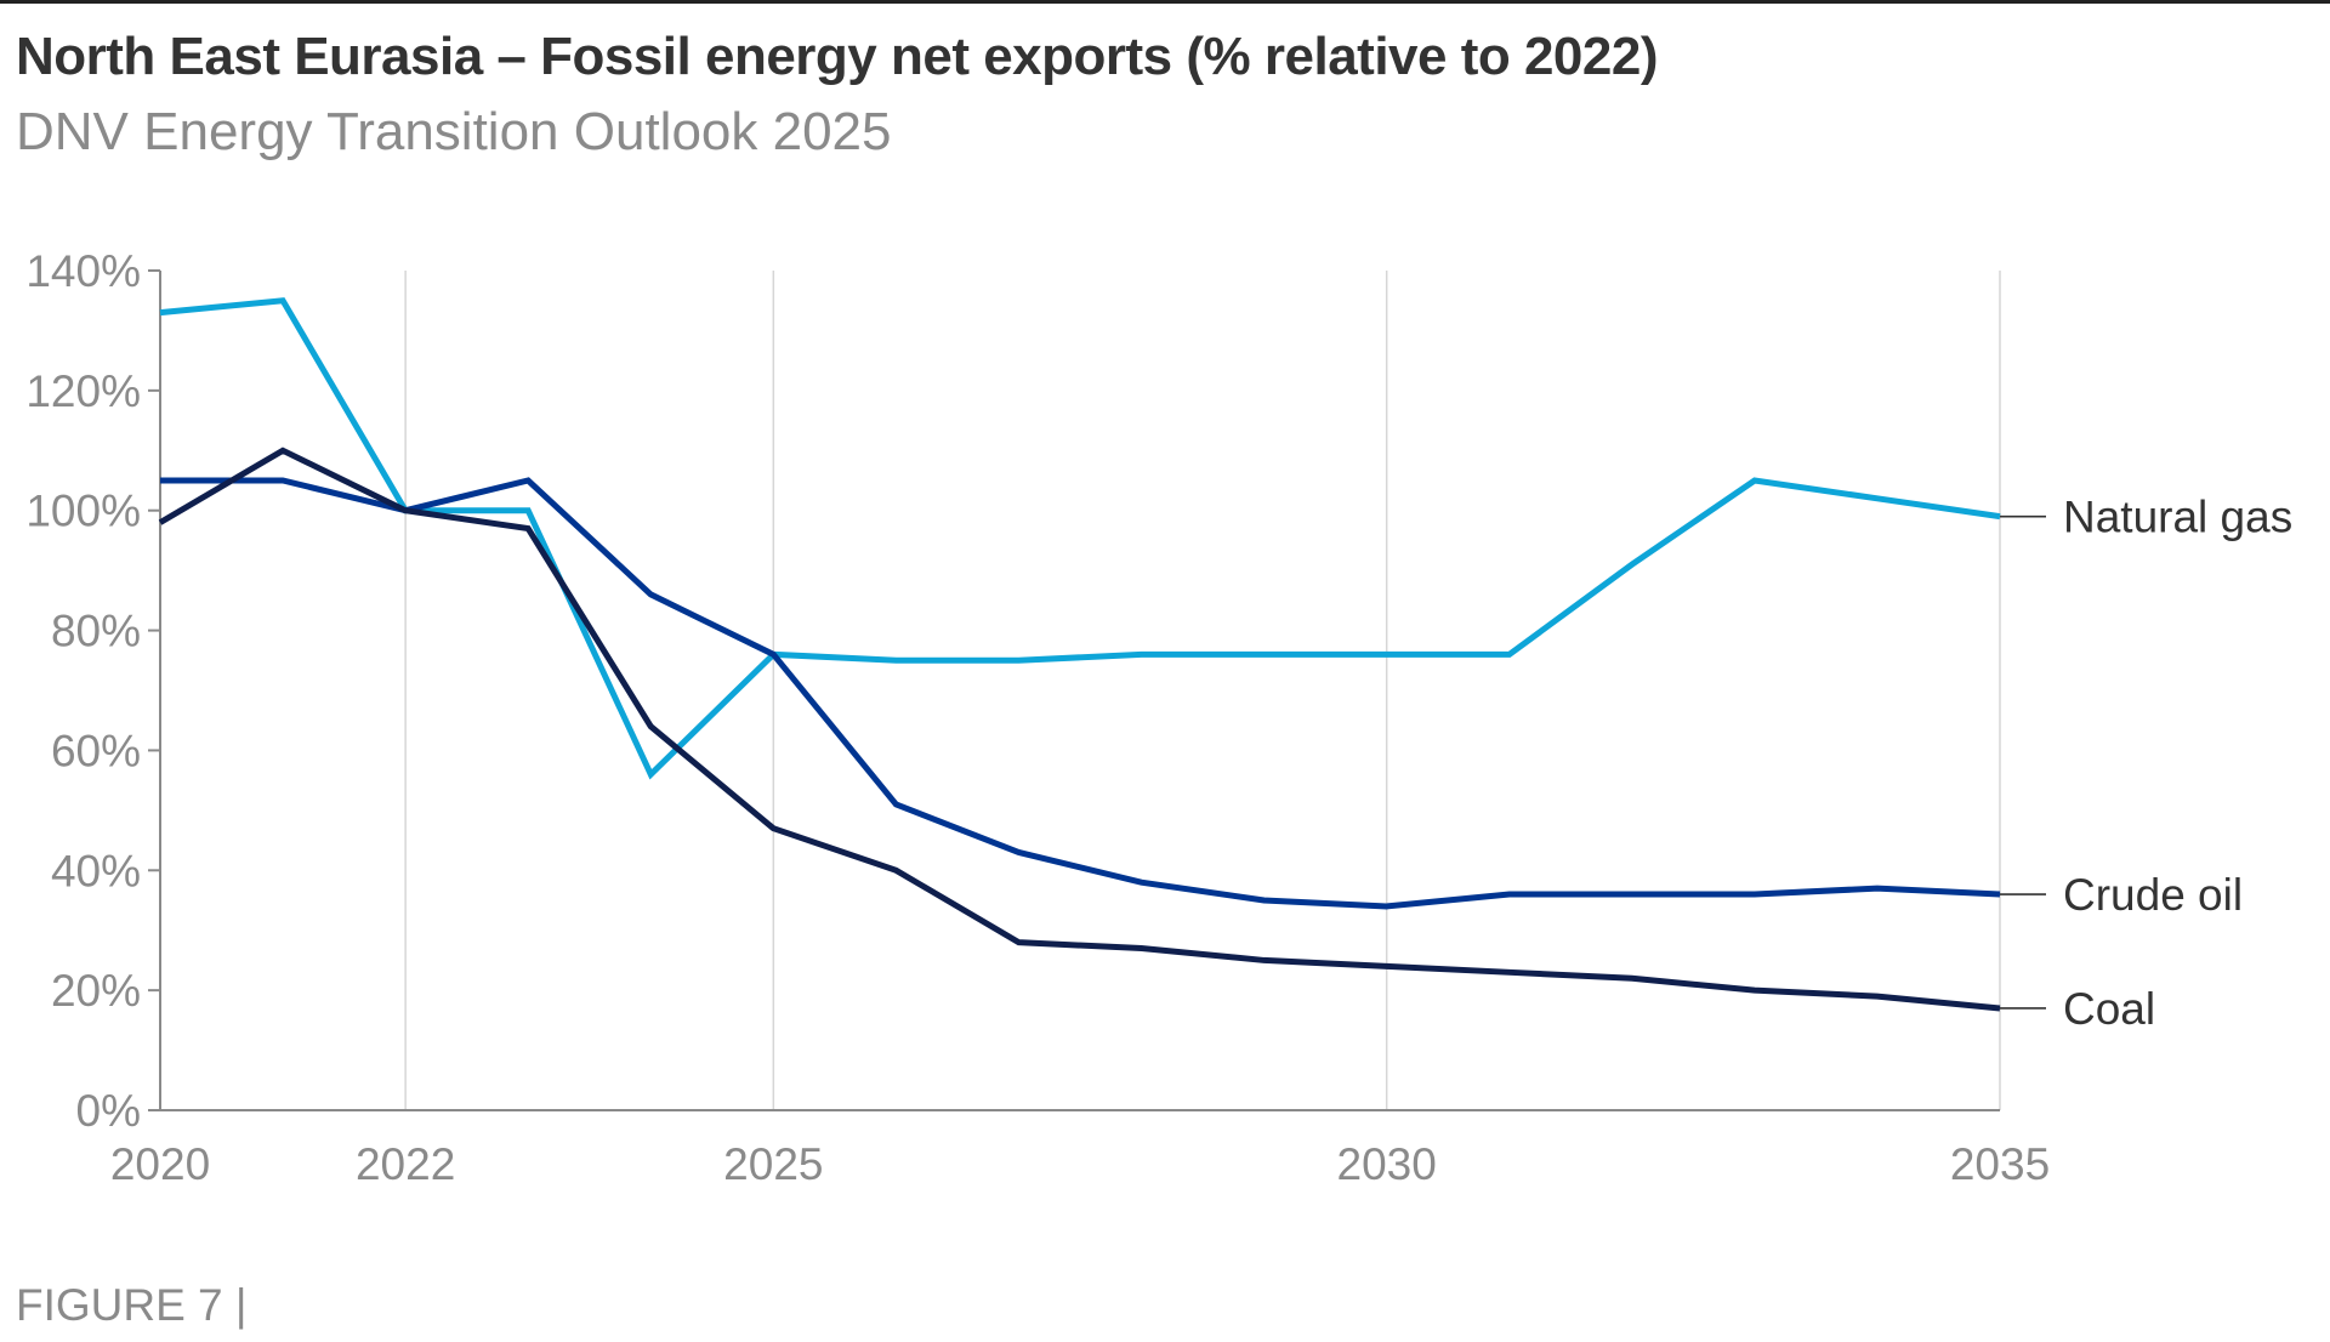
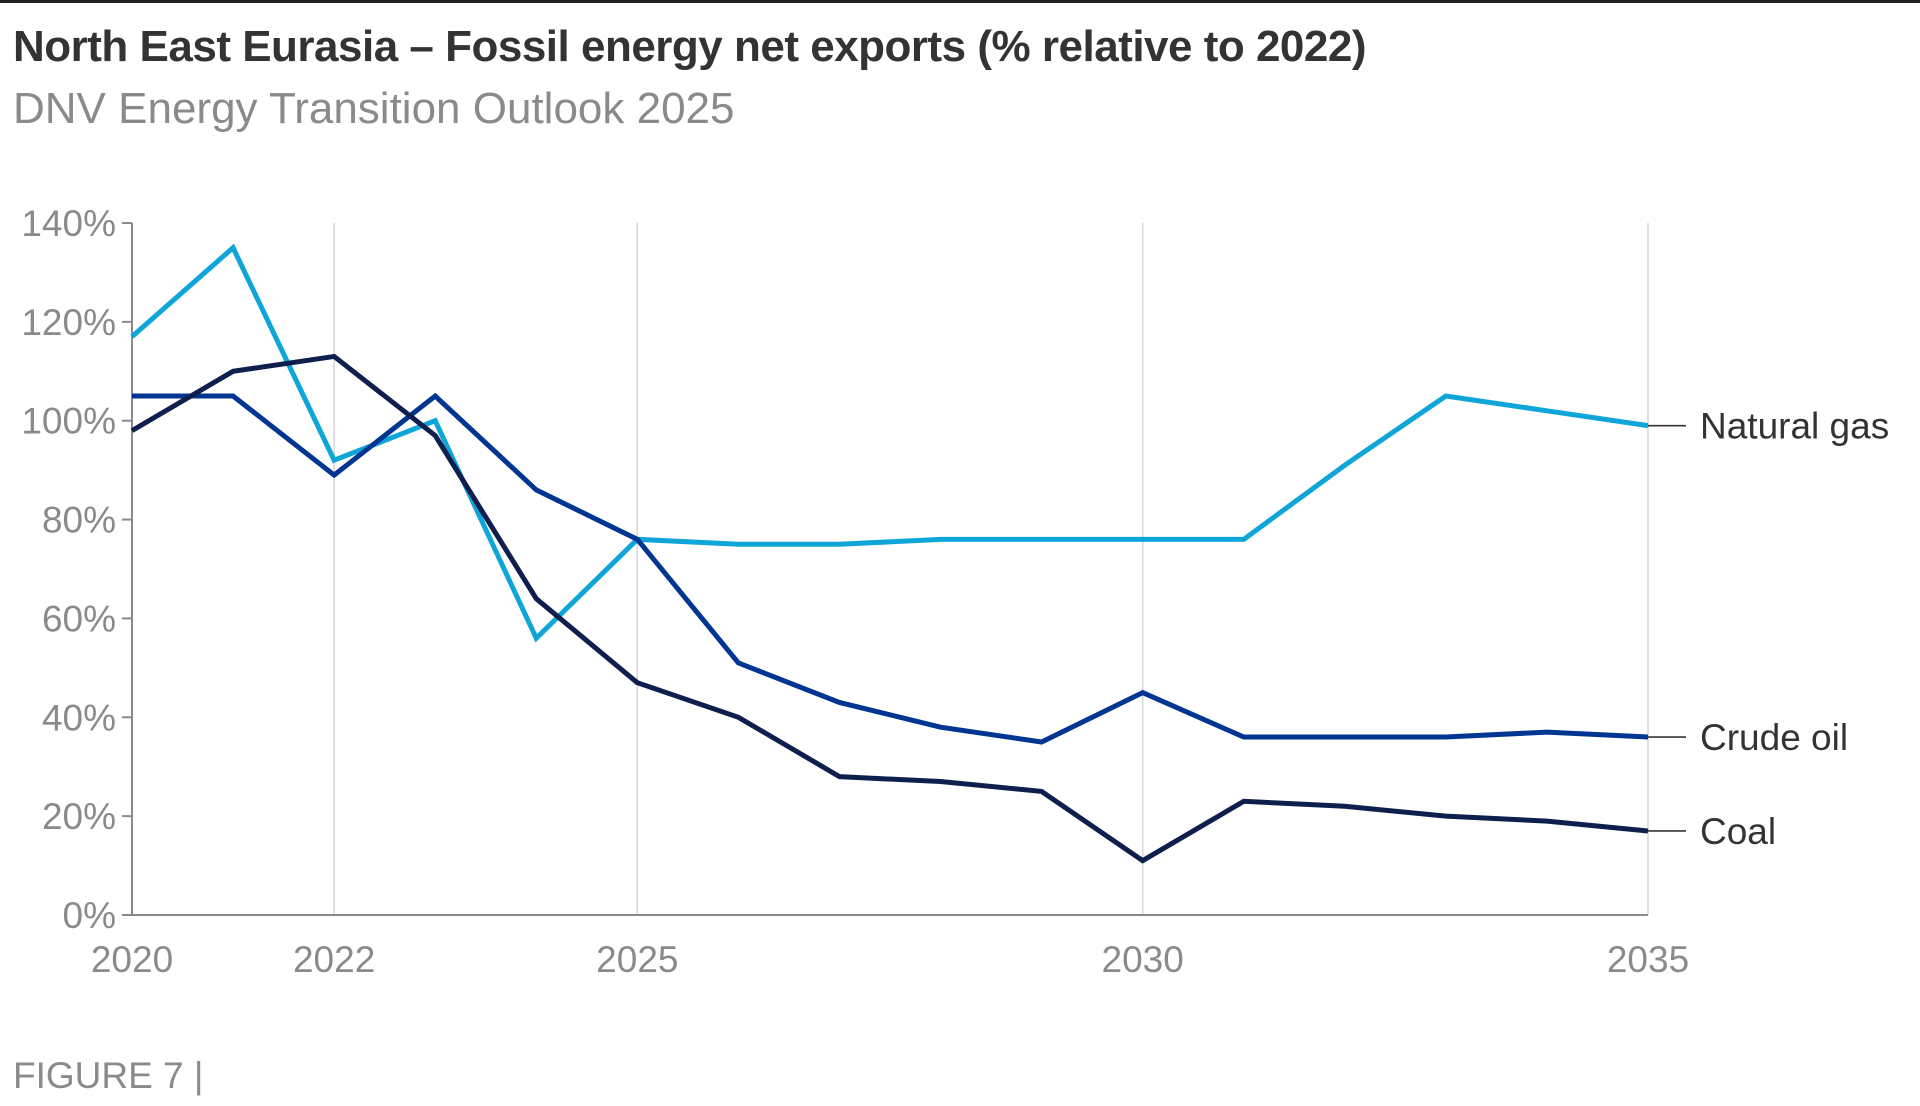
Natural gas/2020: 133% -> 117%
Natural gas/2022: 100% -> 92%
Crude oil/2022: 100% -> 89%
Coal/2022: 100% -> 113%
Crude oil/2030: 34% -> 45%
Coal/2030: 24% -> 11%
